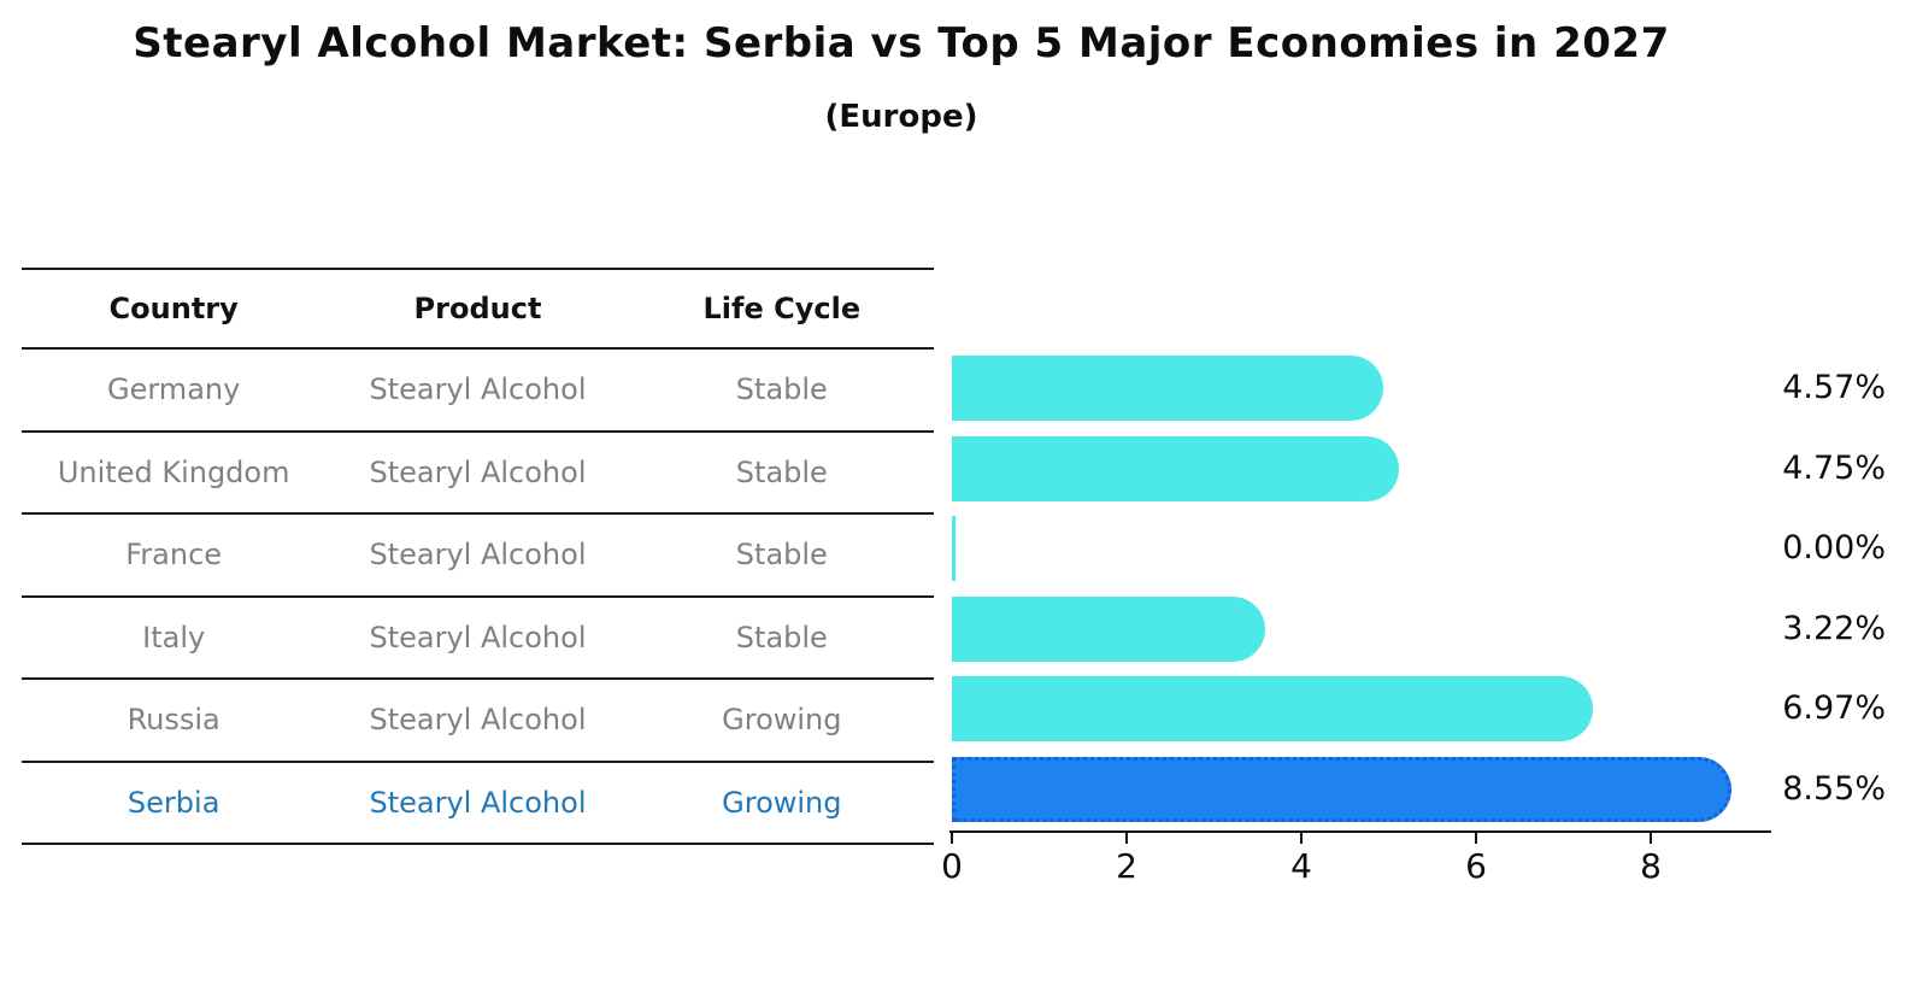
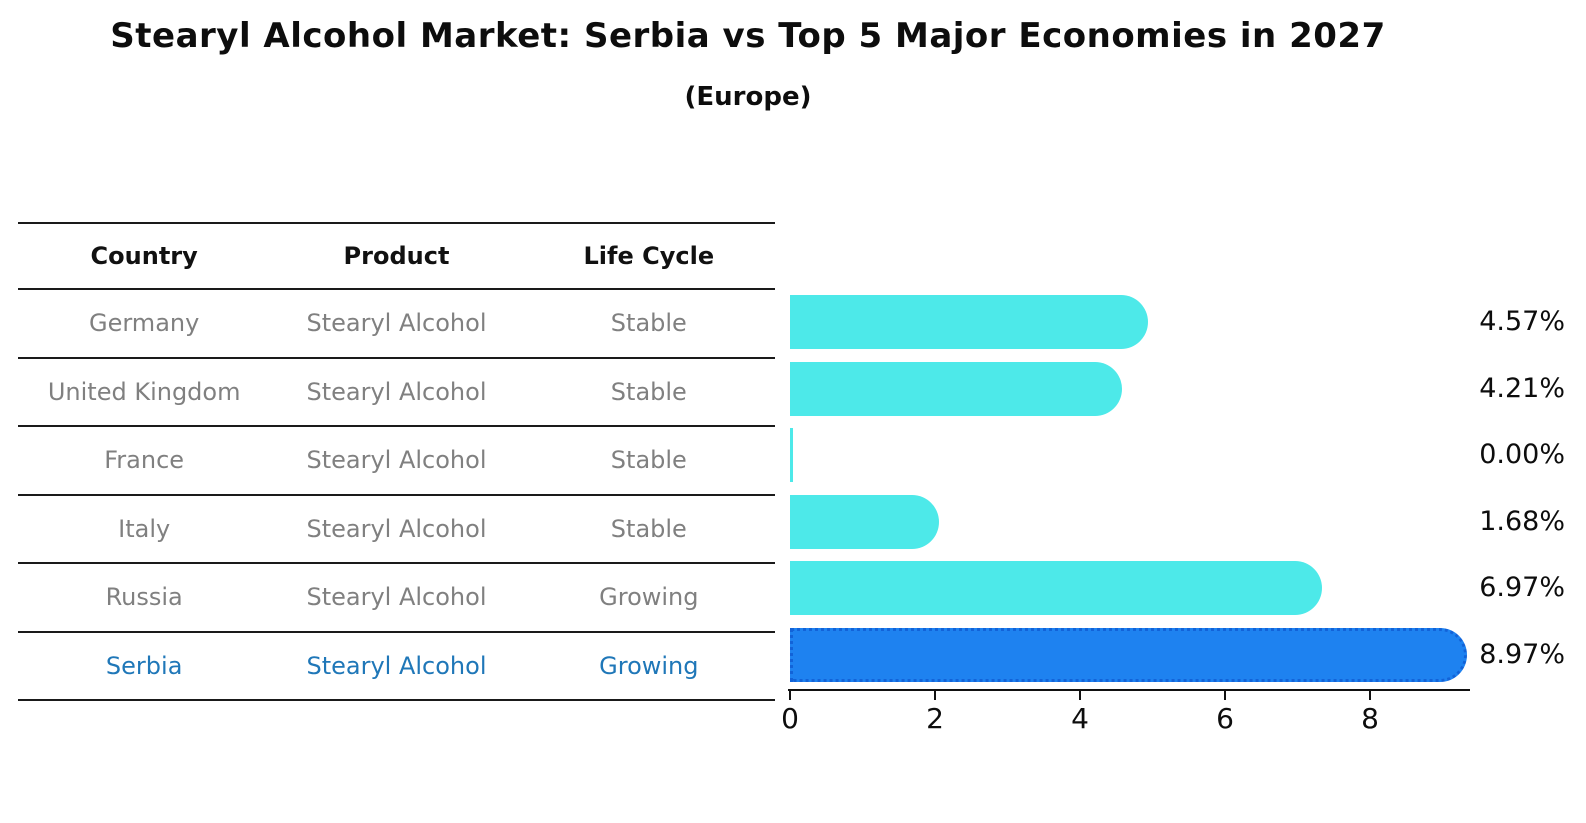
United Kingdom: 4.75% -> 4.21%
Italy: 3.22% -> 1.68%
Serbia: 8.55% -> 8.97%
